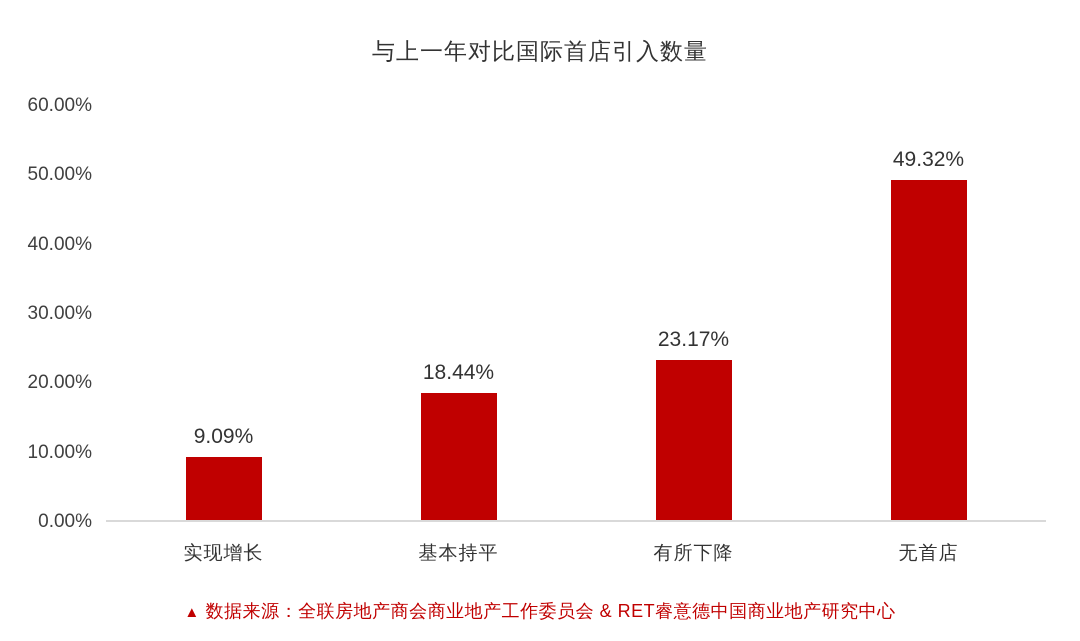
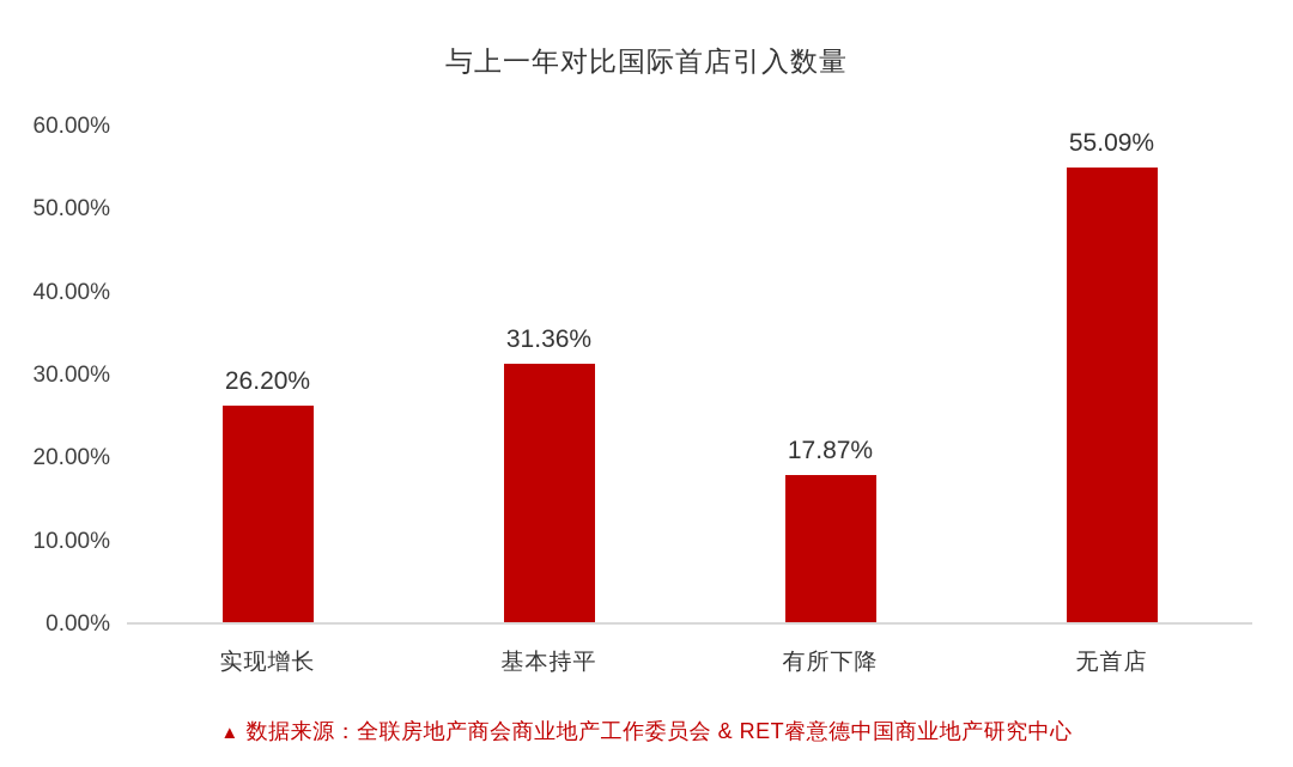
实现增长: 9.09% -> 26.20%
基本持平: 18.44% -> 31.36%
有所下降: 23.17% -> 17.87%
无首店: 49.32% -> 55.09%
